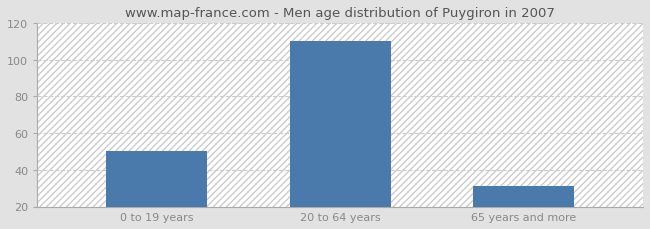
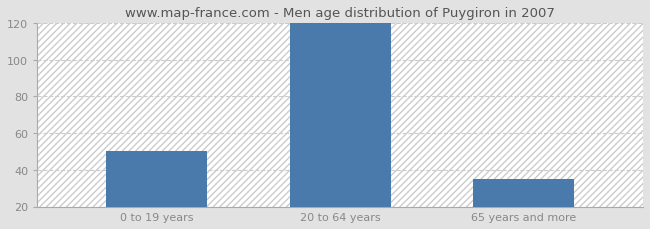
20 to 64 years: 110 -> 120
65 years and more: 31 -> 35
